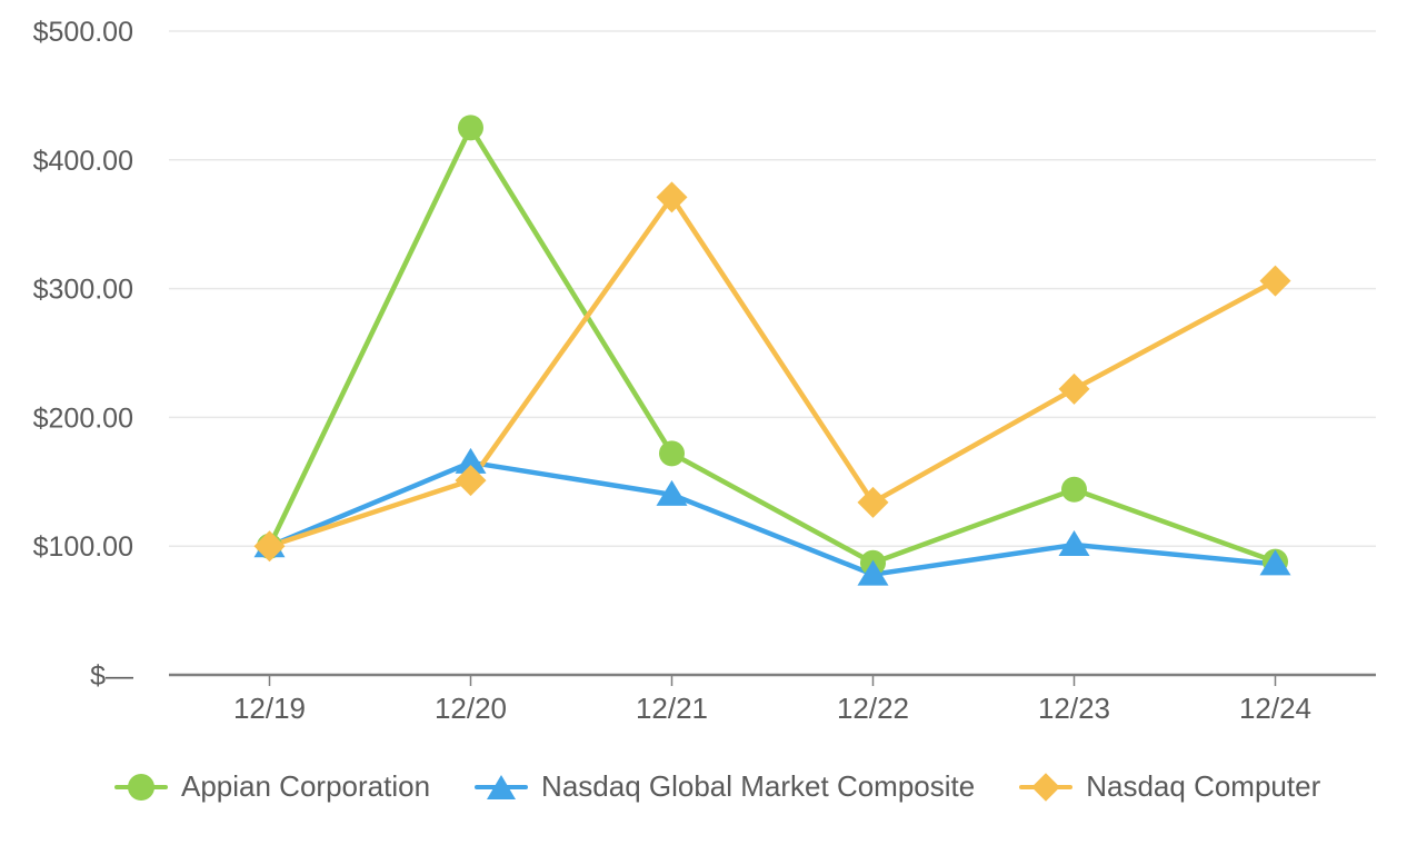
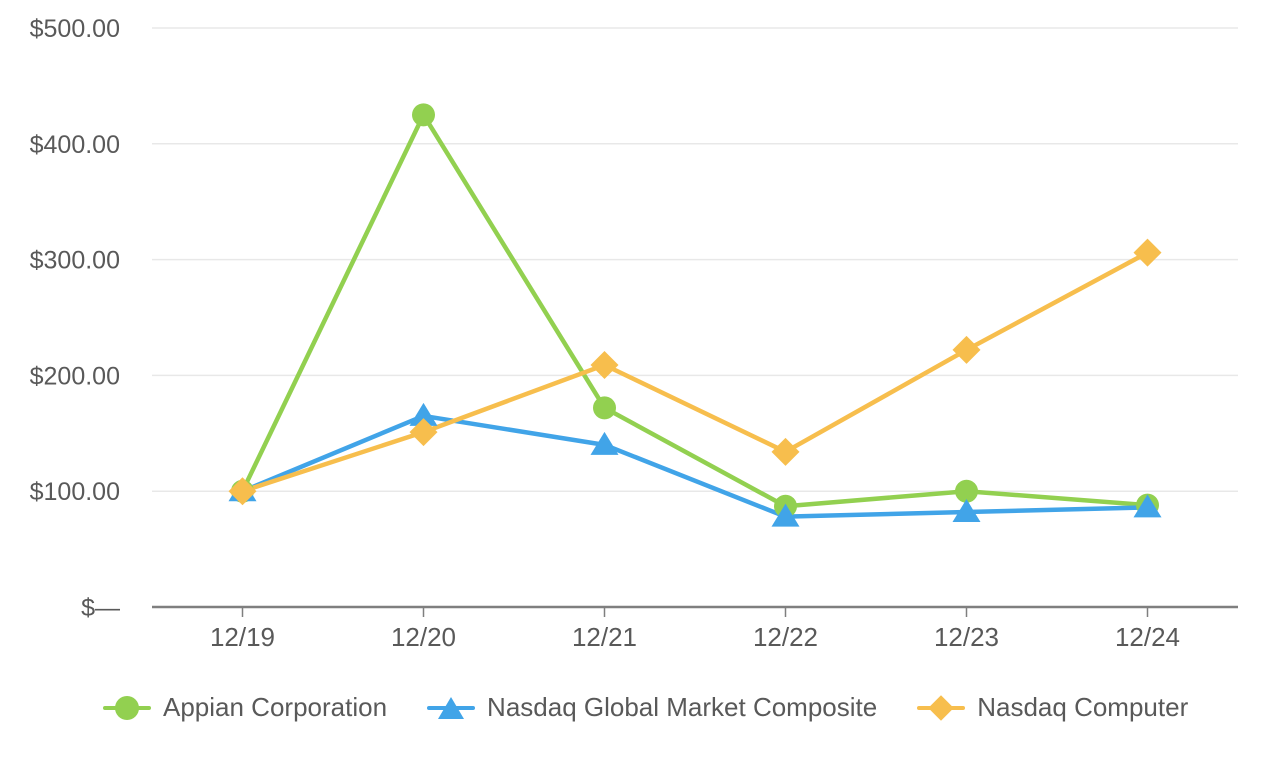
Nasdaq Computer/12/21: $371 -> $209
Appian Corporation/12/23: $144 -> $100
Nasdaq Global Market Composite/12/23: $101 -> $82
